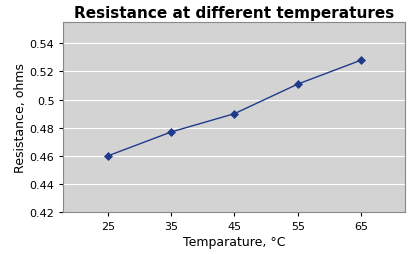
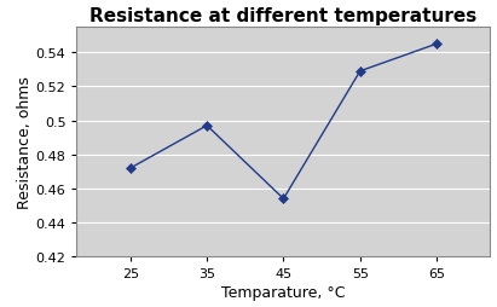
25: 0.460 -> 0.472
35: 0.477 -> 0.497
45: 0.490 -> 0.454
55: 0.511 -> 0.529
65: 0.528 -> 0.545
